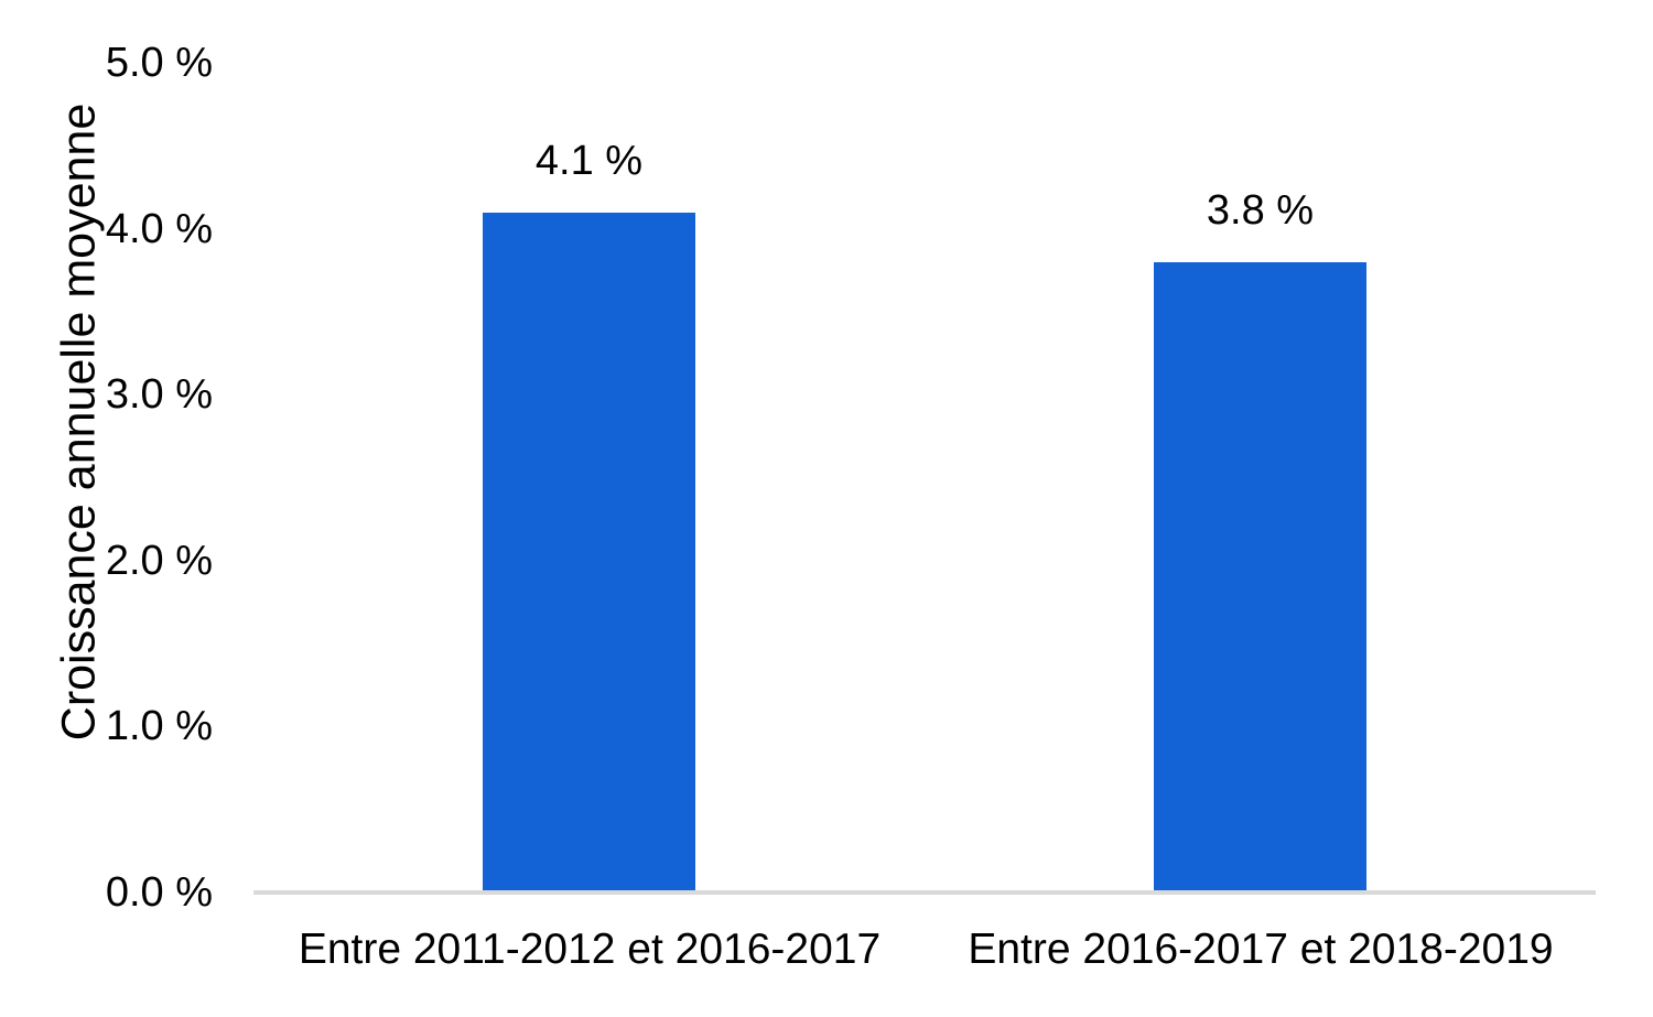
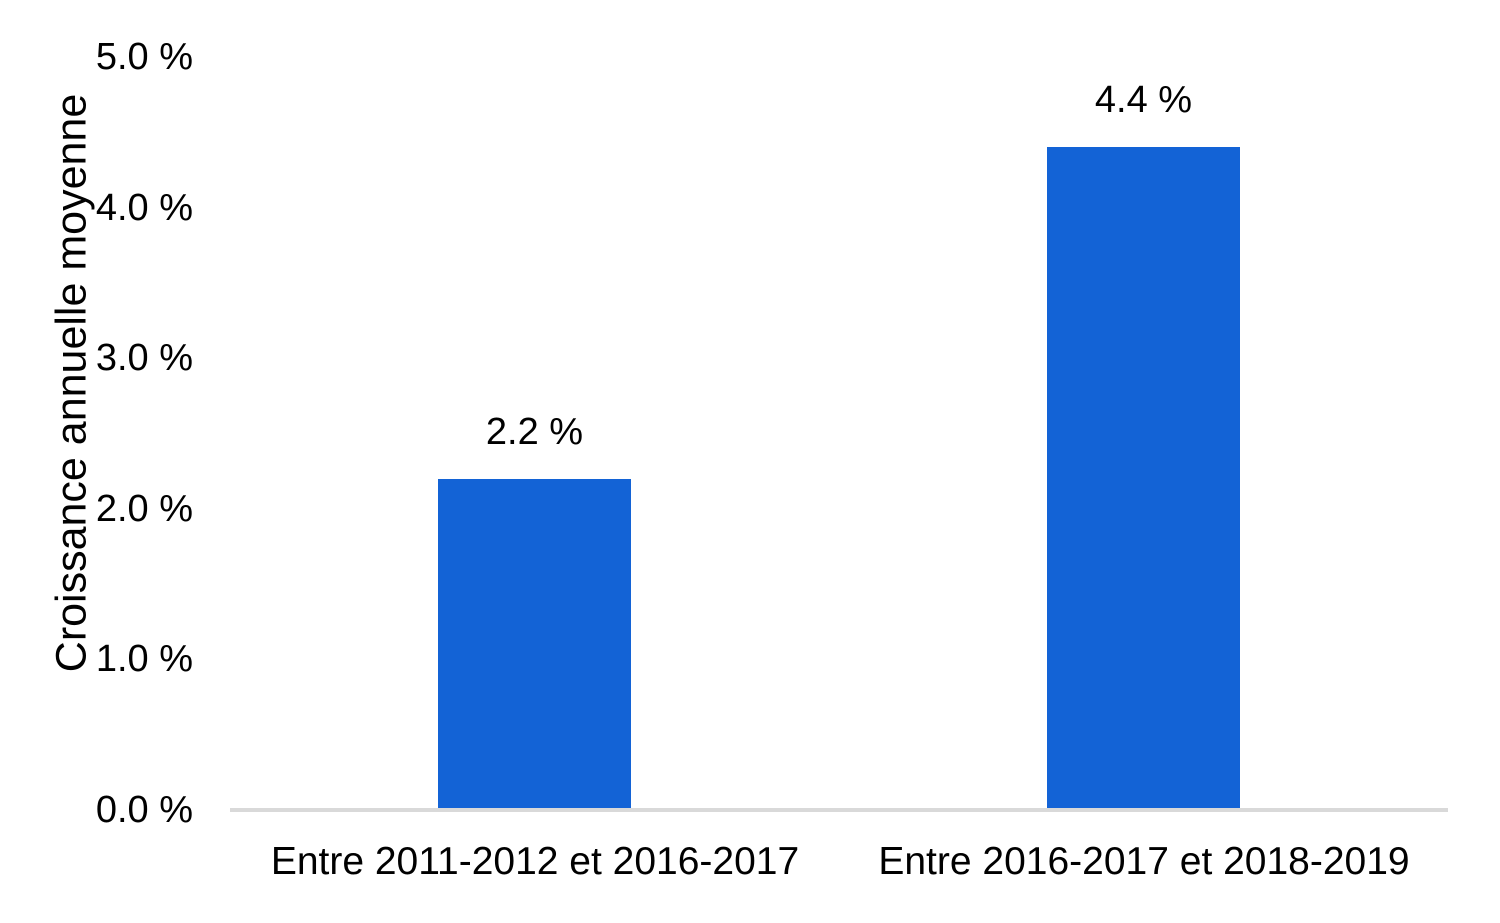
Entre 2011-2012 et 2016-2017: 4.1 -> 2.2
Entre 2016-2017 et 2018-2019: 3.8 -> 4.4
